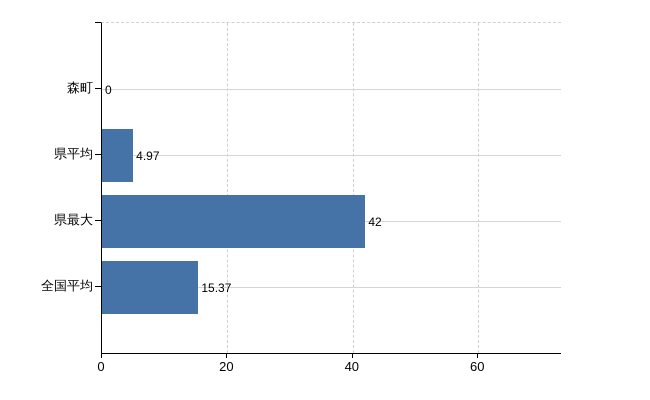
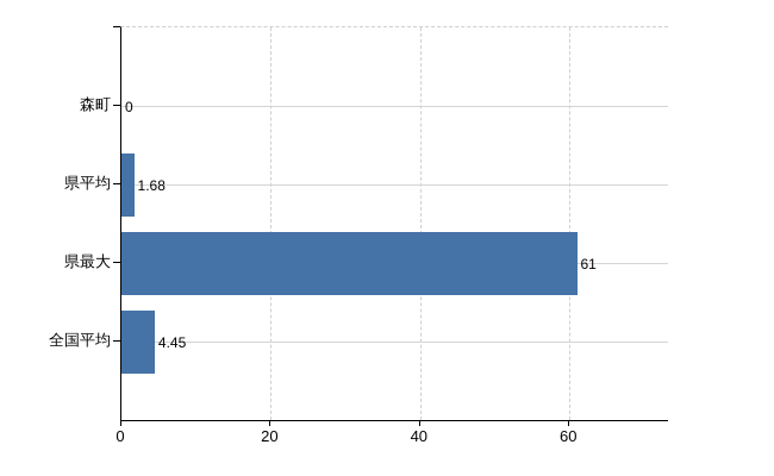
県平均: 4.97 -> 1.68
県最大: 42 -> 61
全国平均: 15.37 -> 4.45
